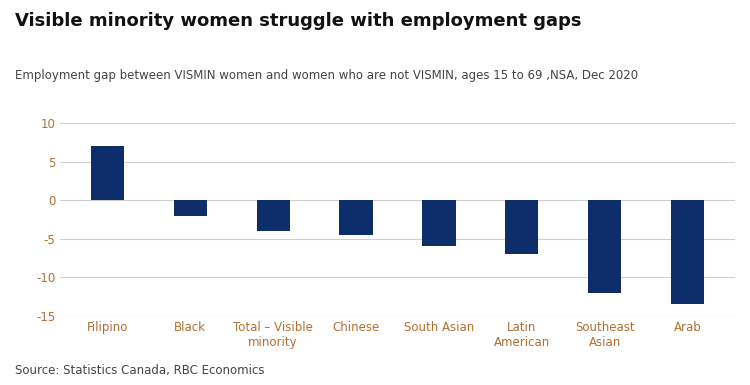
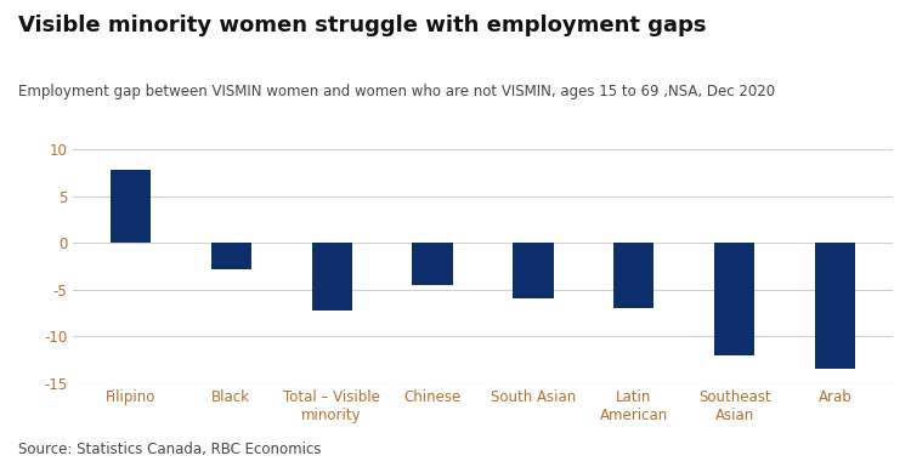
Filipino: 7.0 -> 7.8
Black: -2.0 -> -2.8
Total – Visible minority: -4.0 -> -7.2
